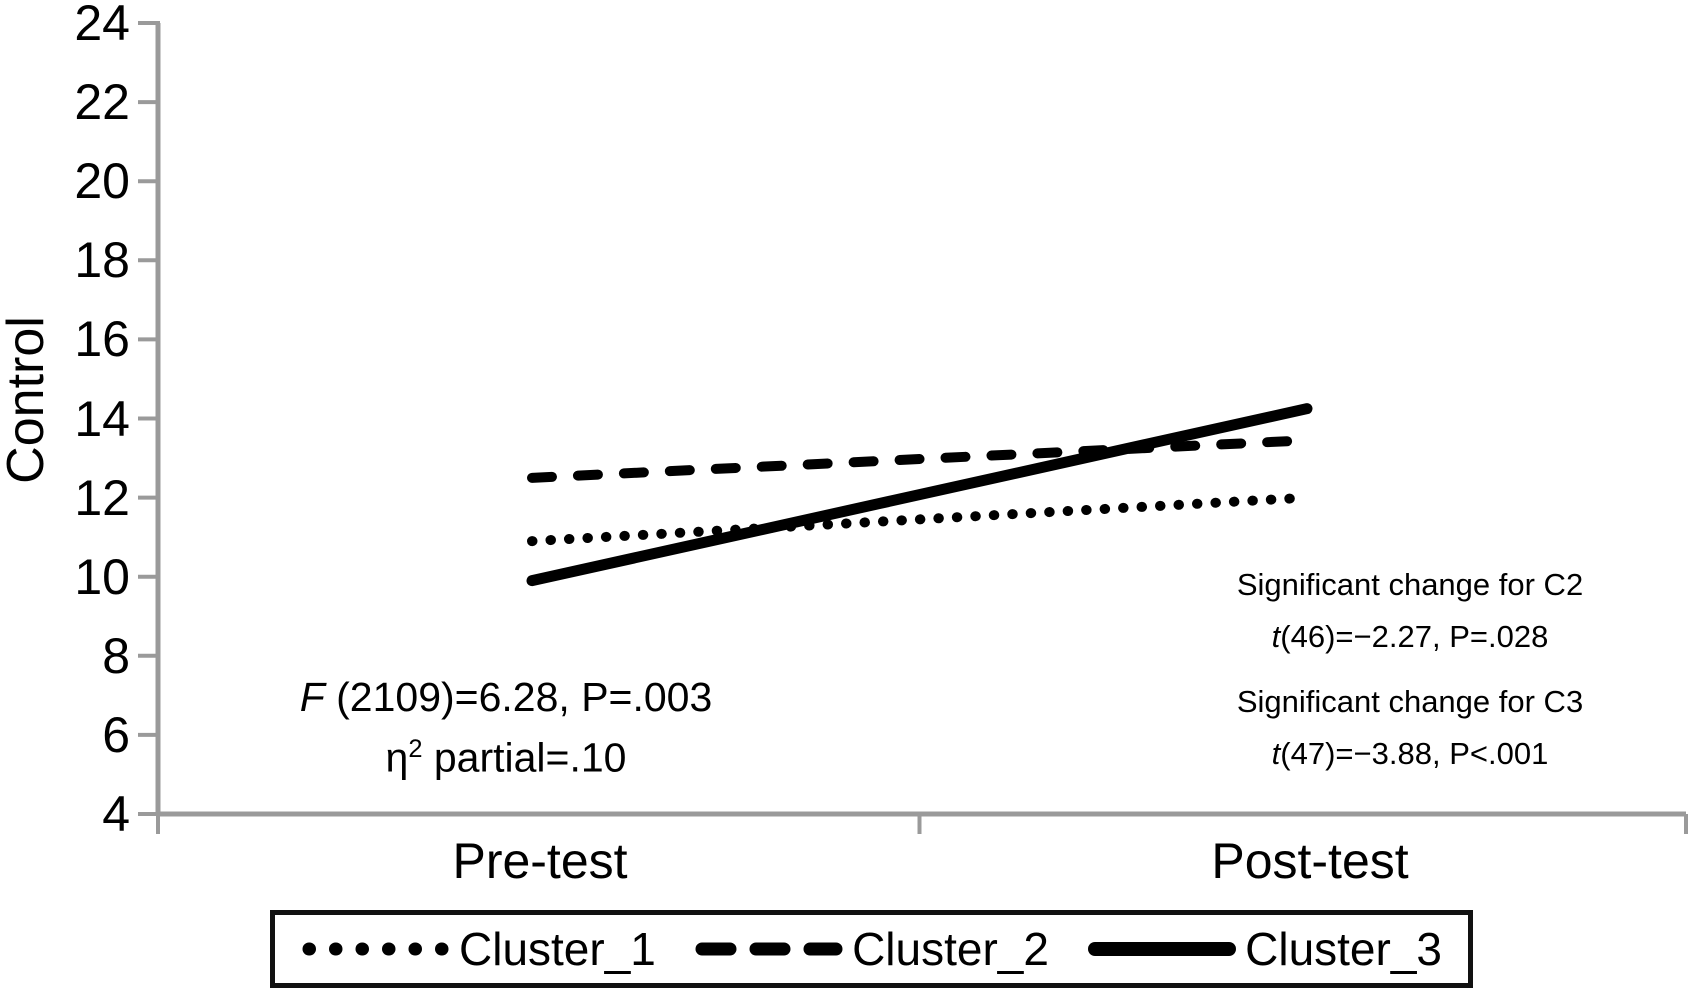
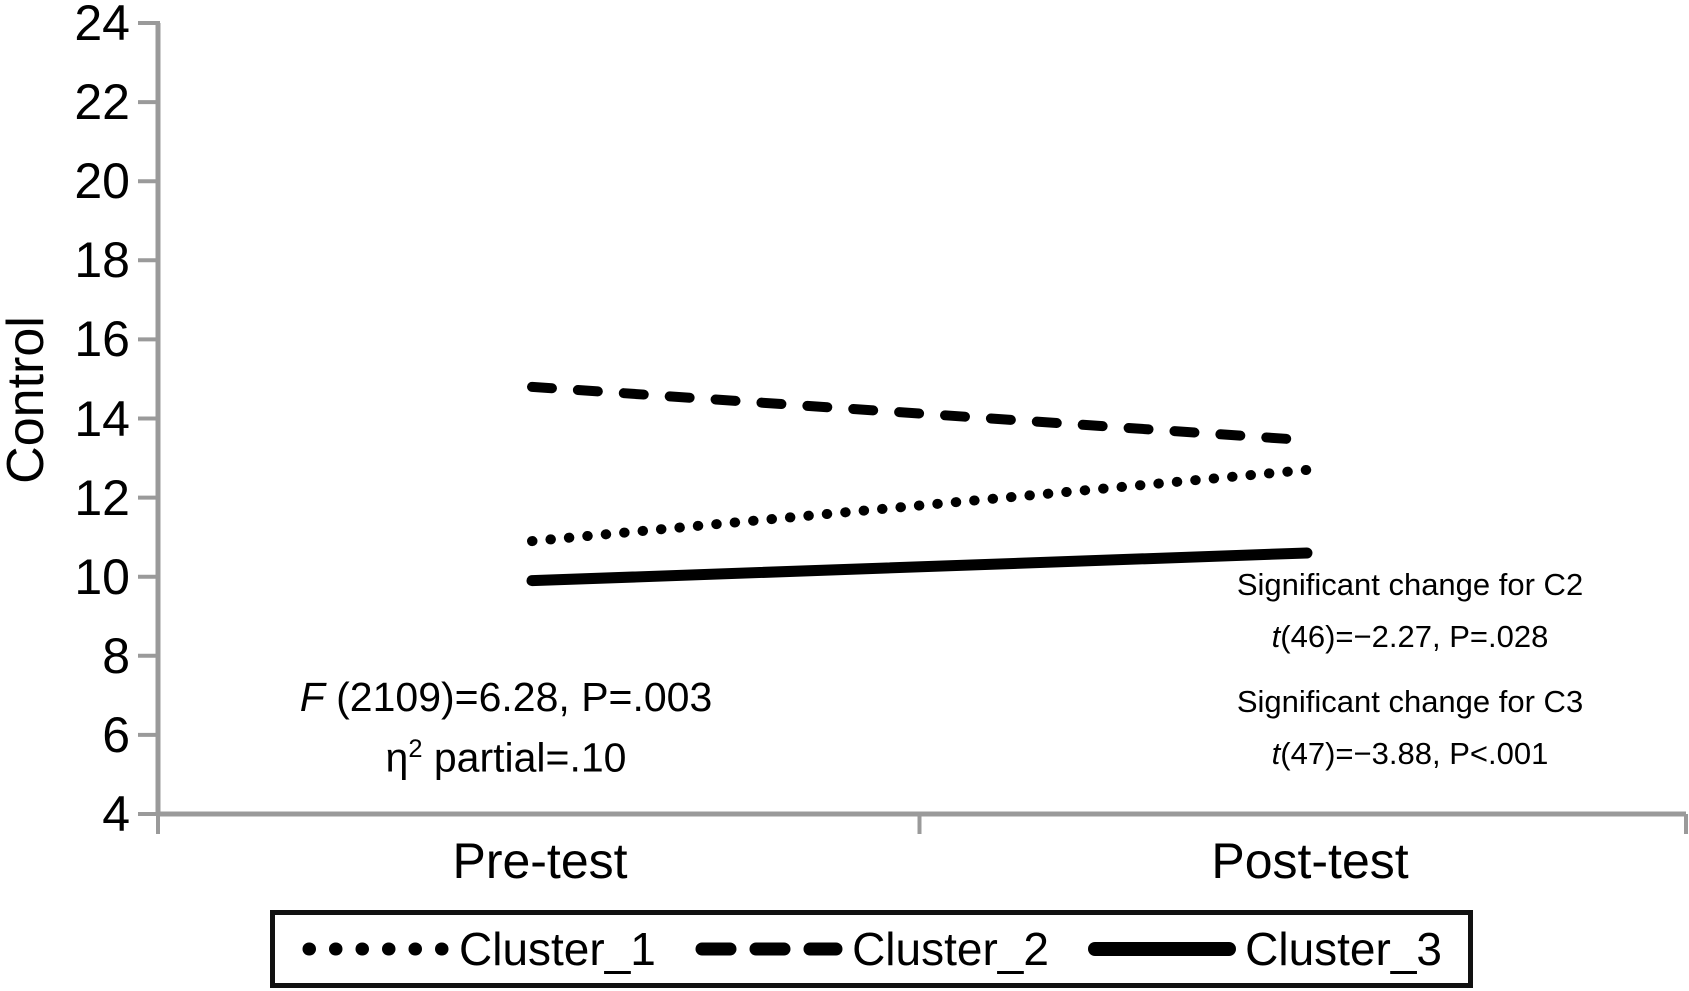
Cluster_2/Pre-test: 12.5 -> 14.8
Cluster_1/Post-test: 12.0 -> 12.7
Cluster_3/Post-test: 14.2 -> 10.6
